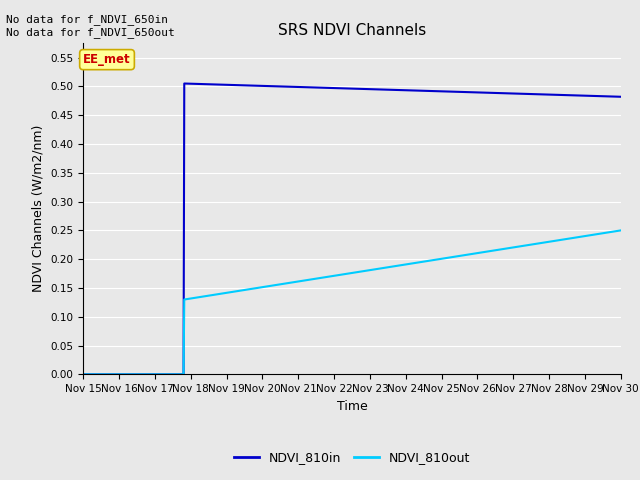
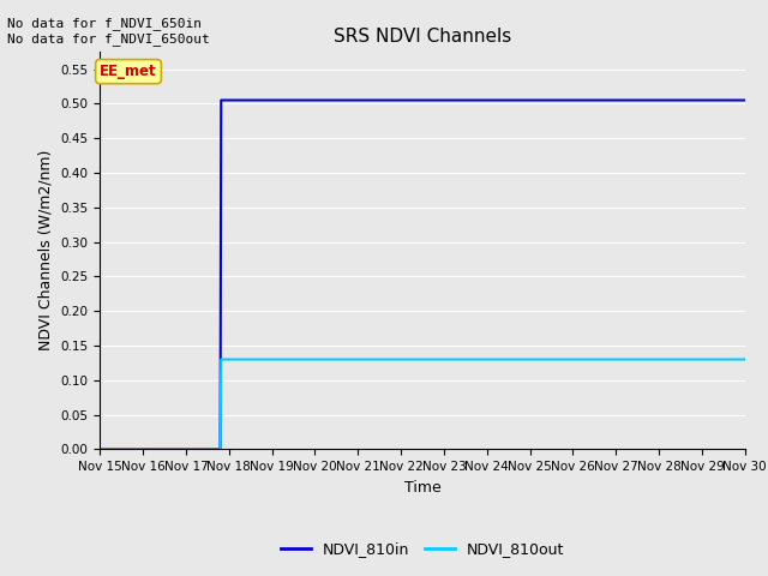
NDVI_810in/Nov 30: 0.482 -> 0.505
NDVI_810out/Nov 30: 0.25 -> 0.13
